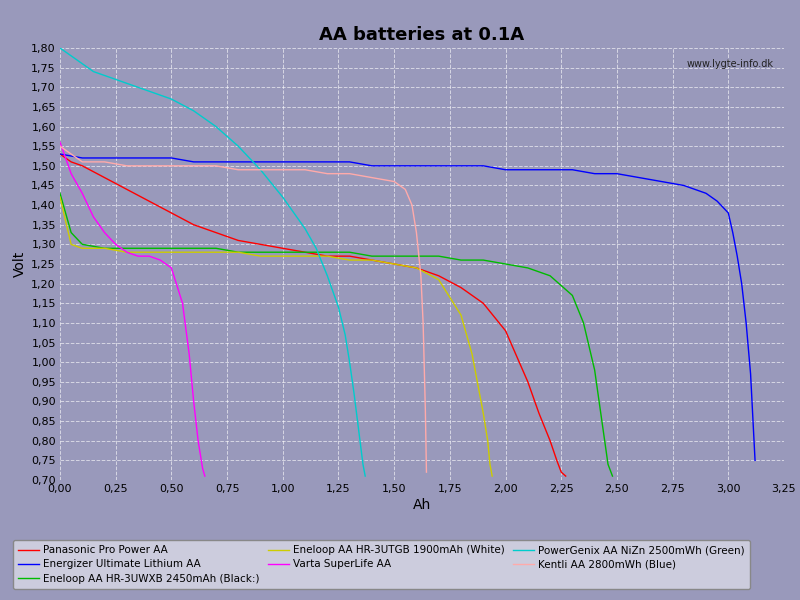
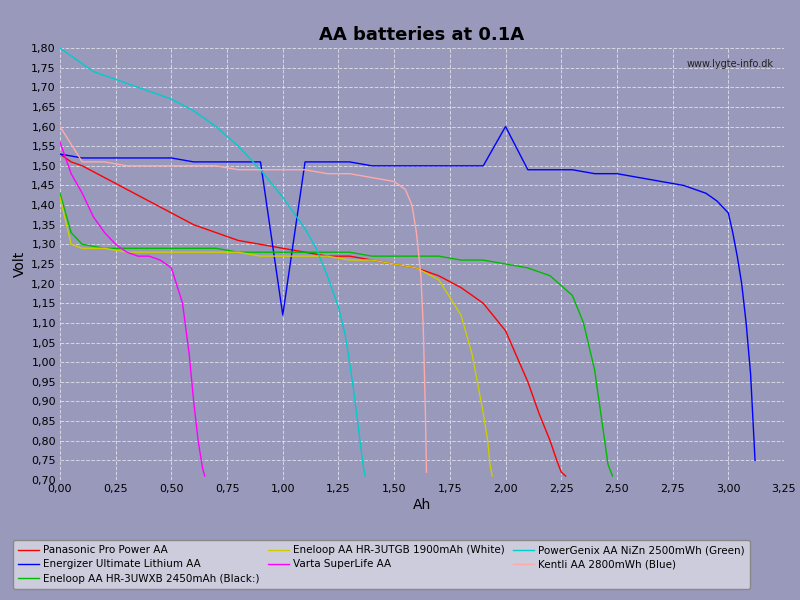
Kentli AA 2800mWh (Blue)/0,00: 1,55 -> 1,60
Energizer Ultimate Lithium AA/1,00: 1,51 -> 1,12
Energizer Ultimate Lithium AA/2,00: 1,49 -> 1,60
